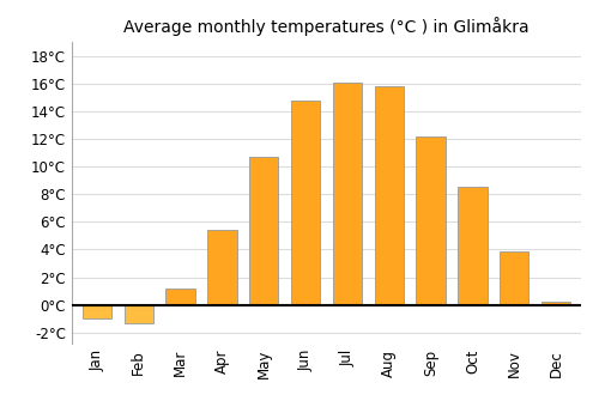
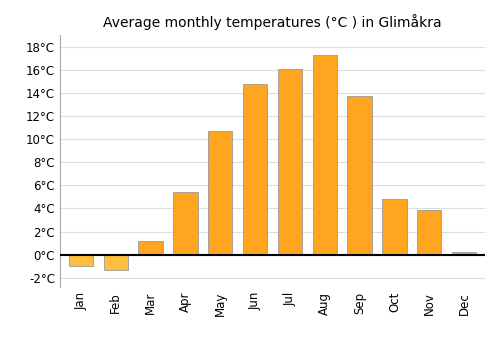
Aug: 15.8°C -> 17.3°C
Sep: 12.2°C -> 13.7°C
Oct: 8.5°C -> 4.8°C
